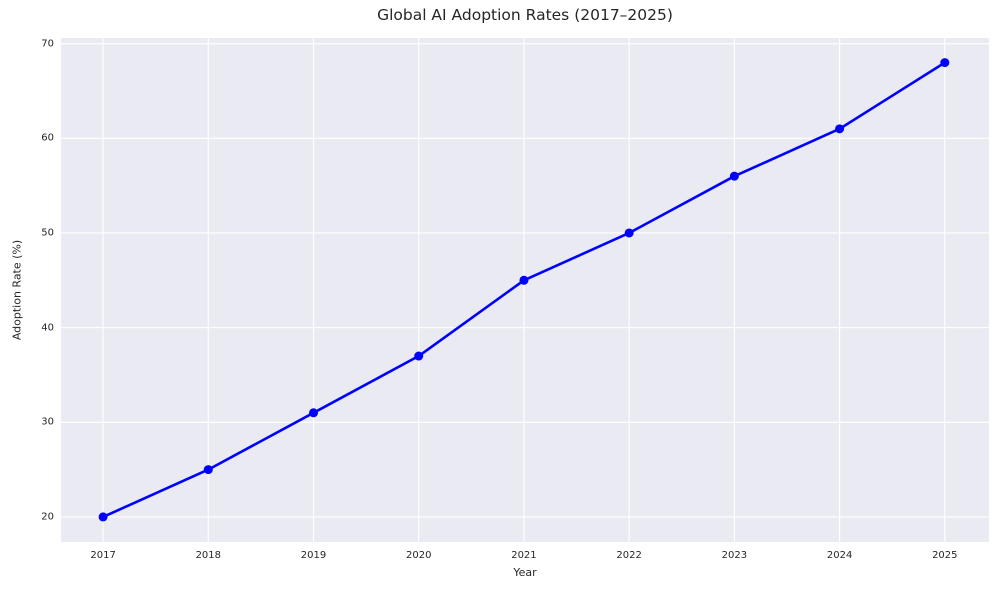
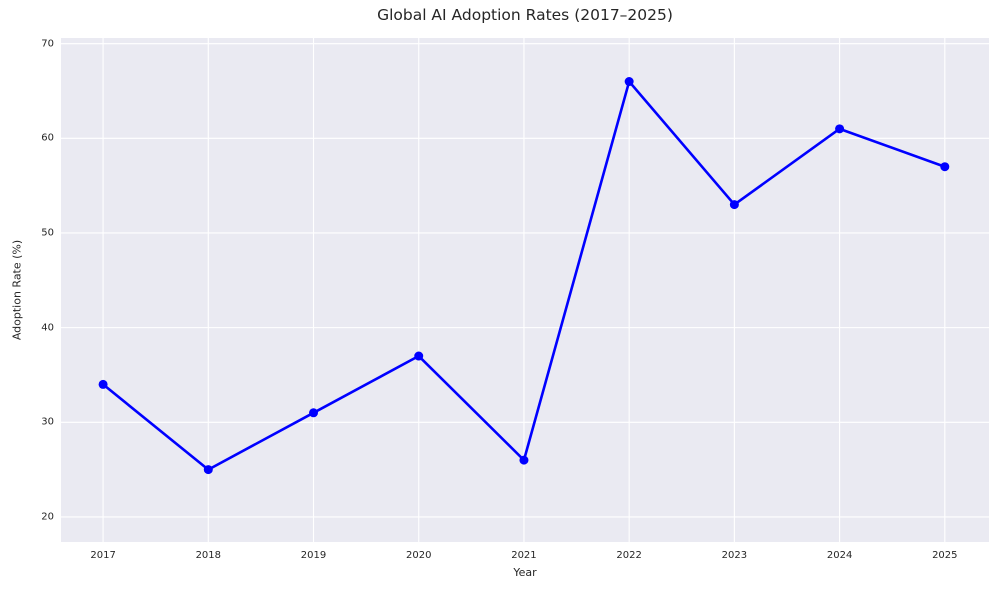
2017: 20 -> 34
2021: 45 -> 26
2022: 50 -> 66
2023: 56 -> 53
2025: 68 -> 57
